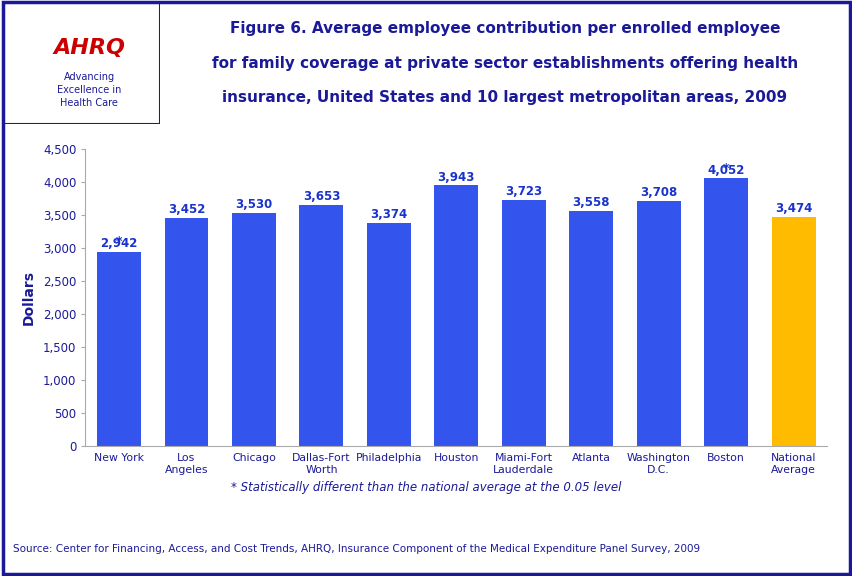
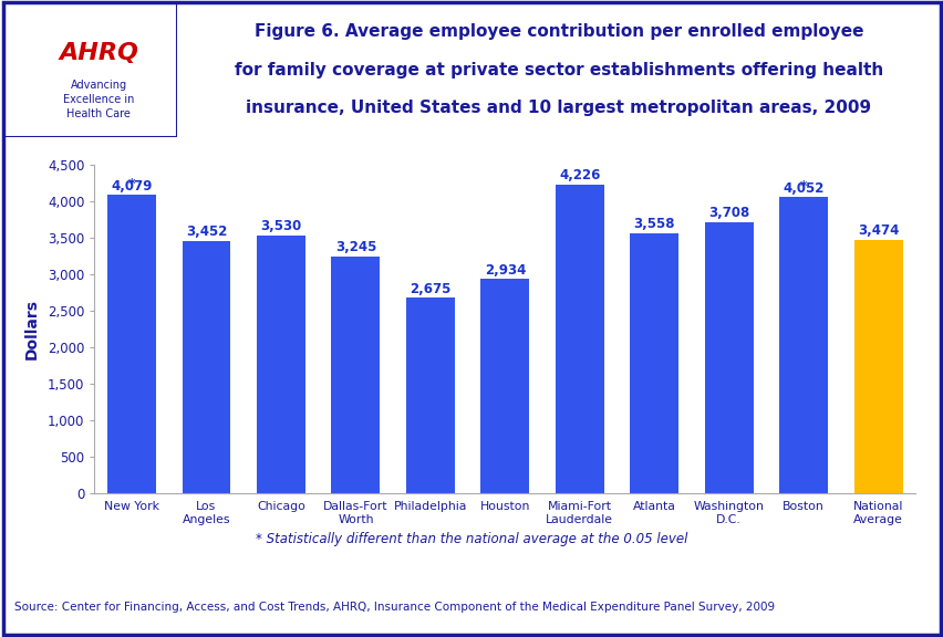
New York: 2,942 -> 4,079
Dallas-Fort Worth: 3,653 -> 3,245
Philadelphia: 3,374 -> 2,675
Houston: 3,943 -> 2,934
Miami-Fort Lauderdale: 3,723 -> 4,226
